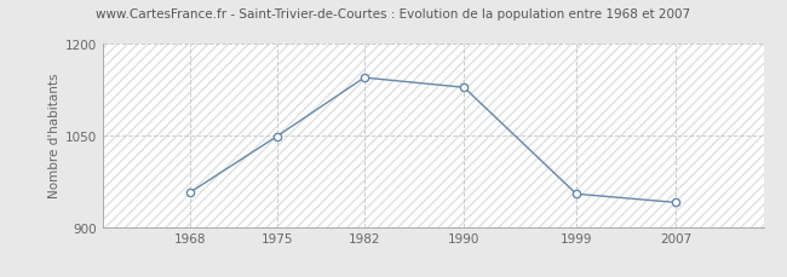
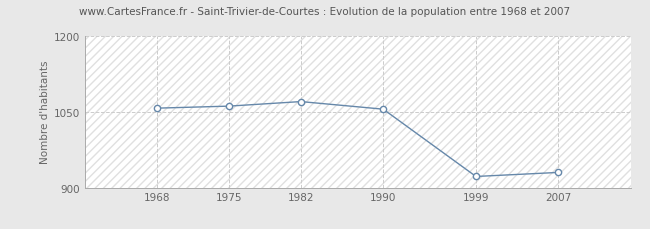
1968: 956 -> 1057
1975: 1048 -> 1061
1982: 1144 -> 1070
1990: 1128 -> 1055
1999: 954 -> 922
2007: 940 -> 930
